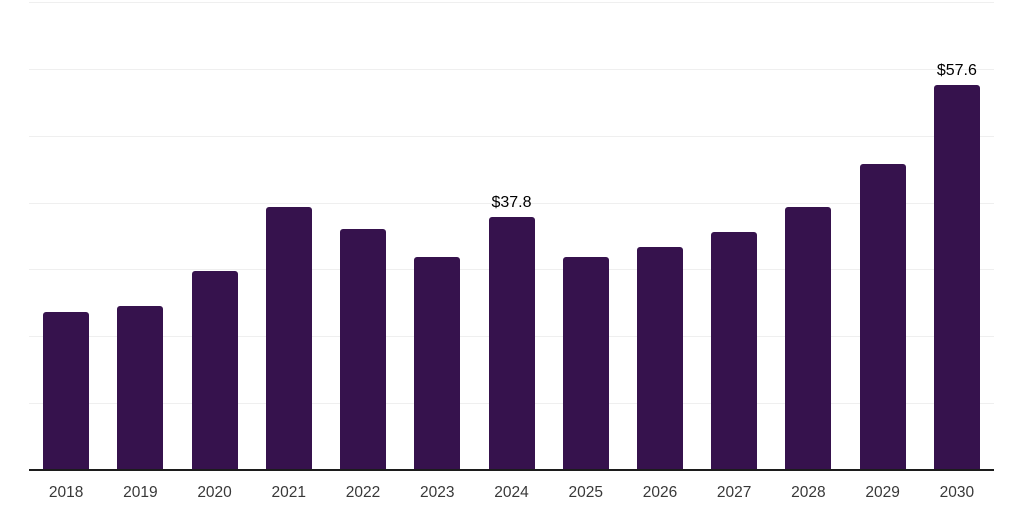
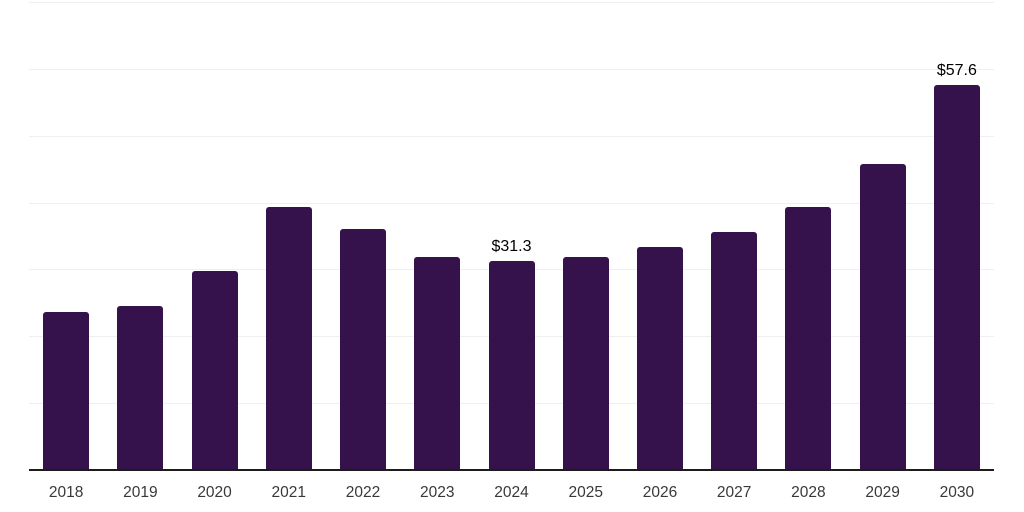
2024: $37.8 -> $31.3
